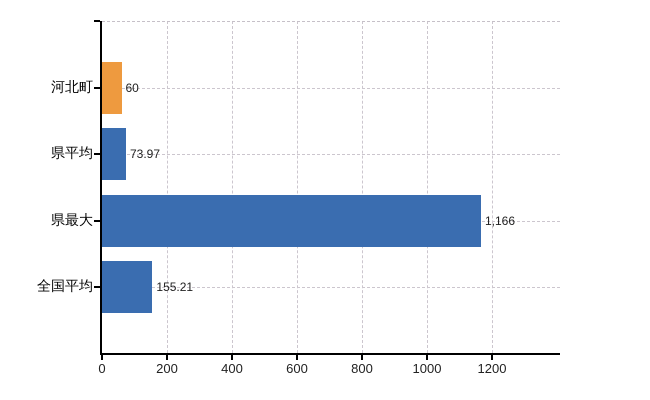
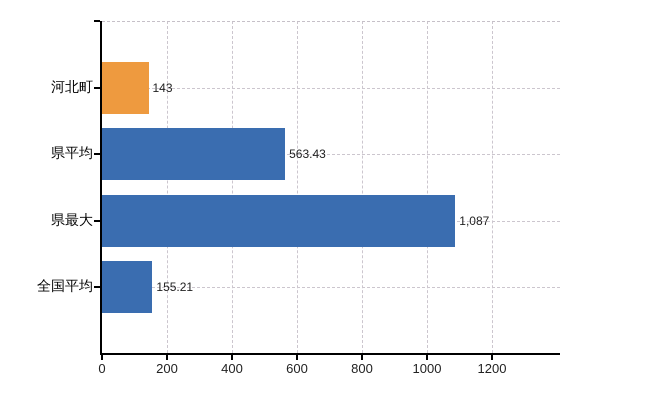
河北町: 60 -> 143
県平均: 73.97 -> 563.43
県最大: 1,166 -> 1,087
